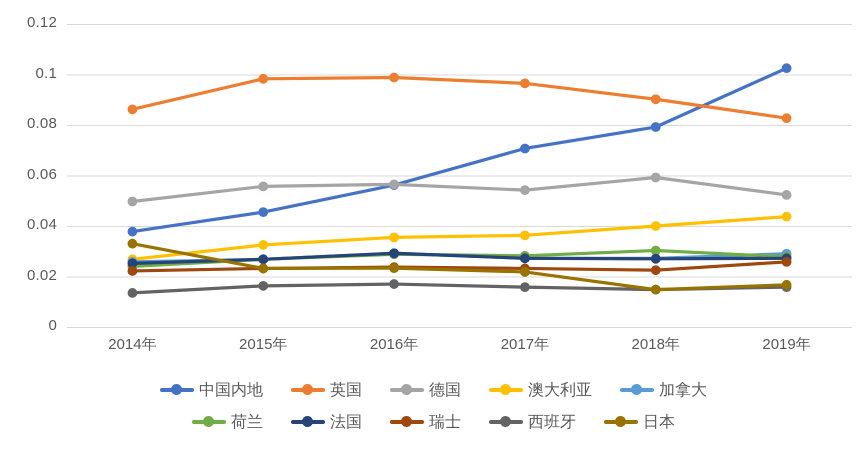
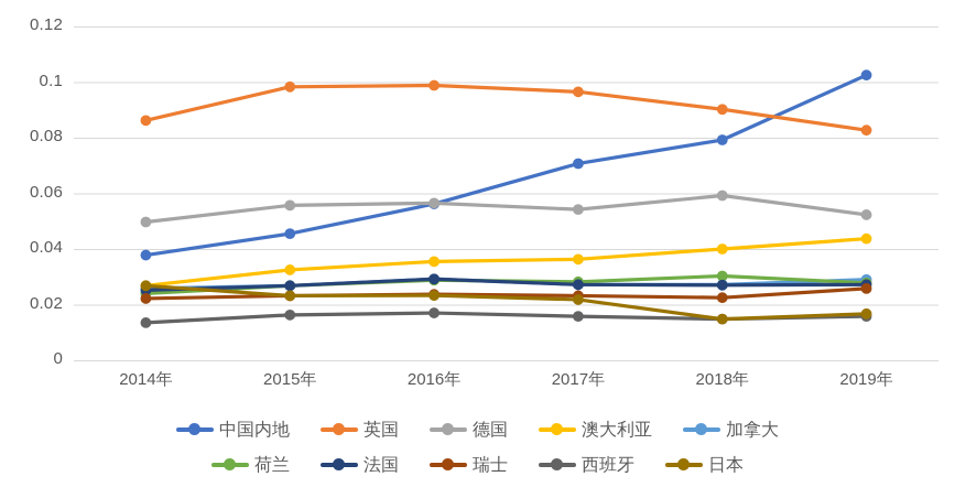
日本/2014年: 0.033 -> 0.027
